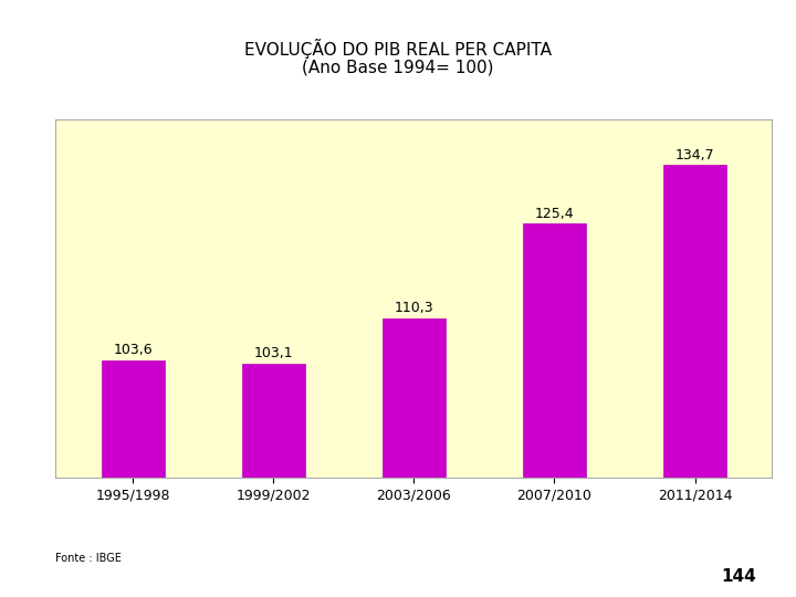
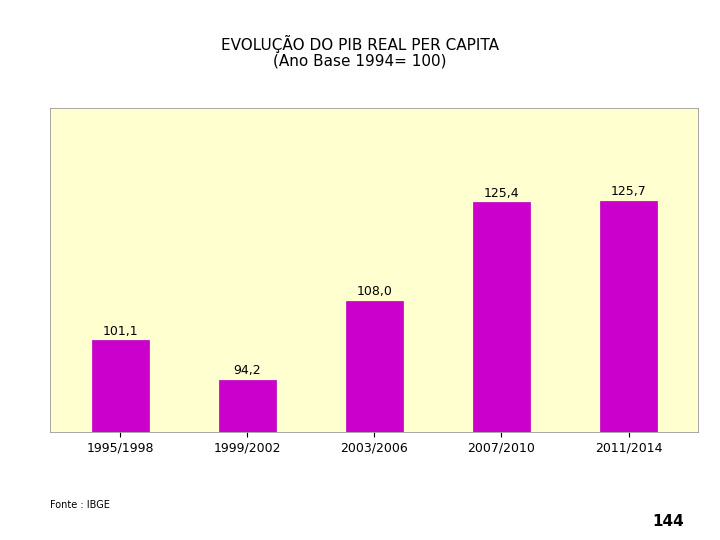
1995/1998: 103,6 -> 101,1
1999/2002: 103,1 -> 94,2
2003/2006: 110,3 -> 108,0
2011/2014: 134,7 -> 125,7
